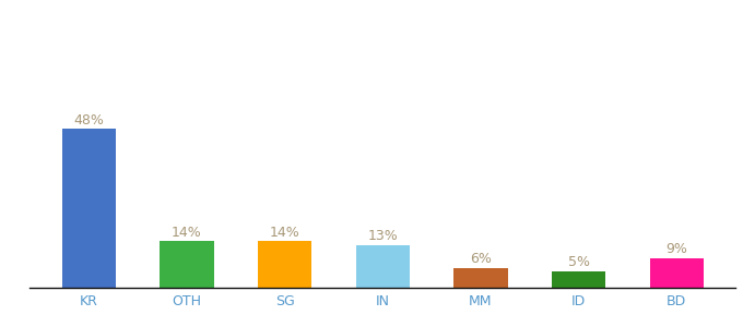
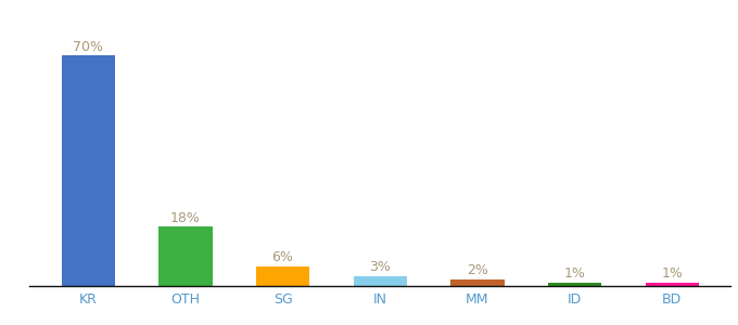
KR: 48% -> 70%
OTH: 14% -> 18%
SG: 14% -> 6%
IN: 13% -> 3%
MM: 6% -> 2%
ID: 5% -> 1%
BD: 9% -> 1%
